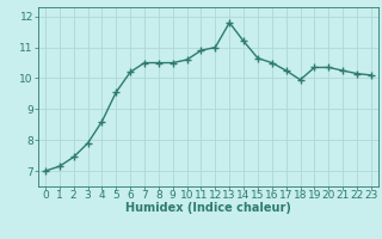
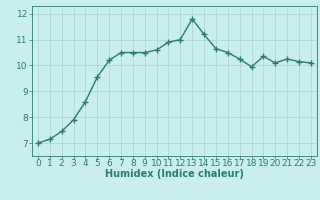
20: 10.35 -> 10.10
